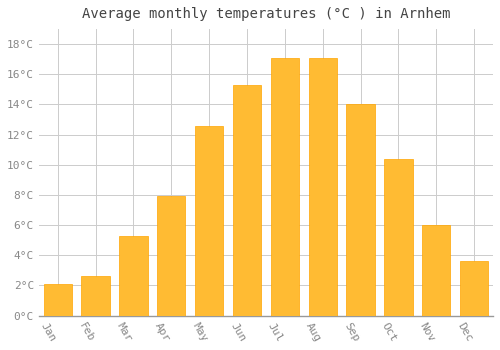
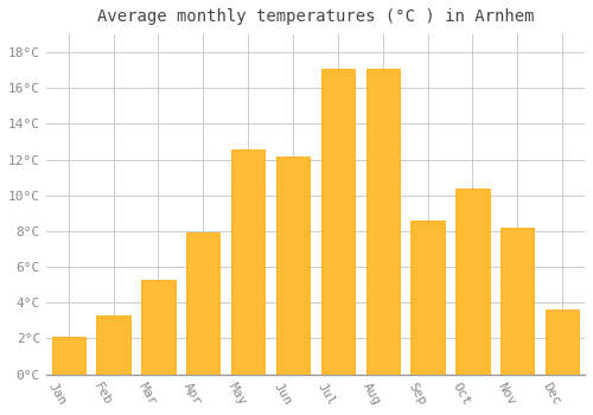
Feb: 2.6°C -> 3.3°C
Jun: 15.3°C -> 12.2°C
Sep: 14.0°C -> 8.6°C
Nov: 6.0°C -> 8.2°C
